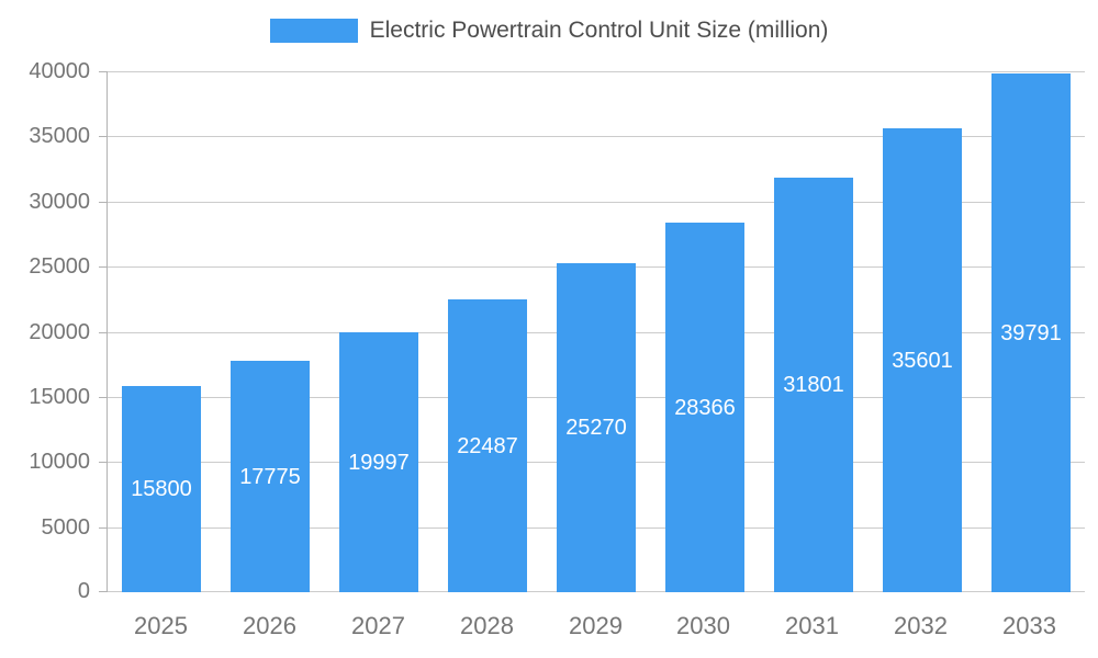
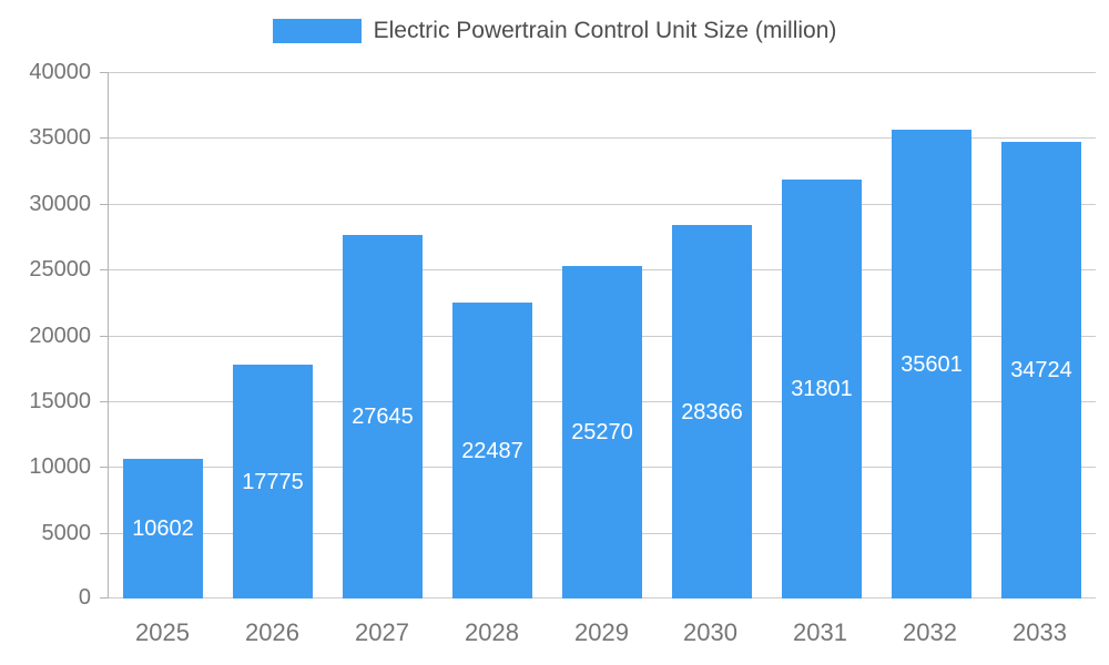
2025: 15800 -> 10602
2027: 19997 -> 27645
2033: 39791 -> 34724
